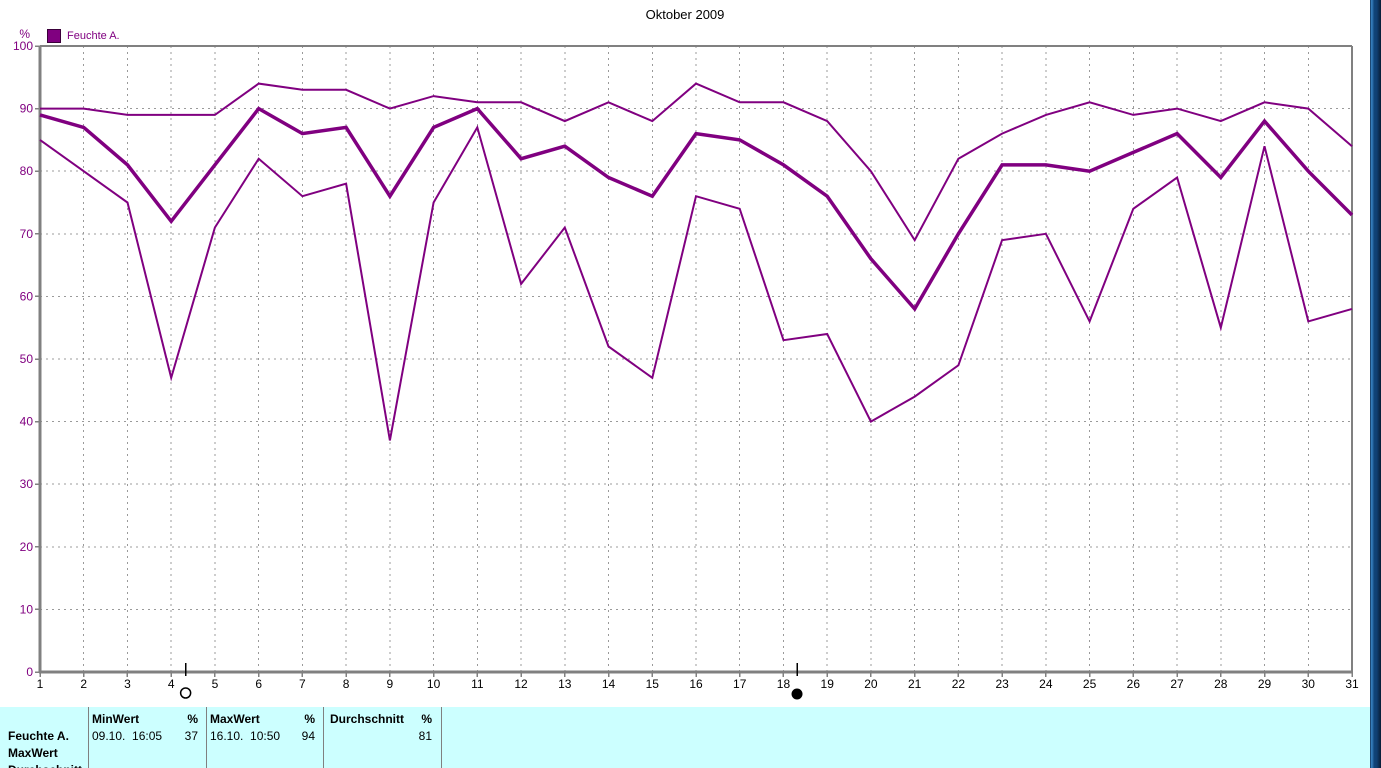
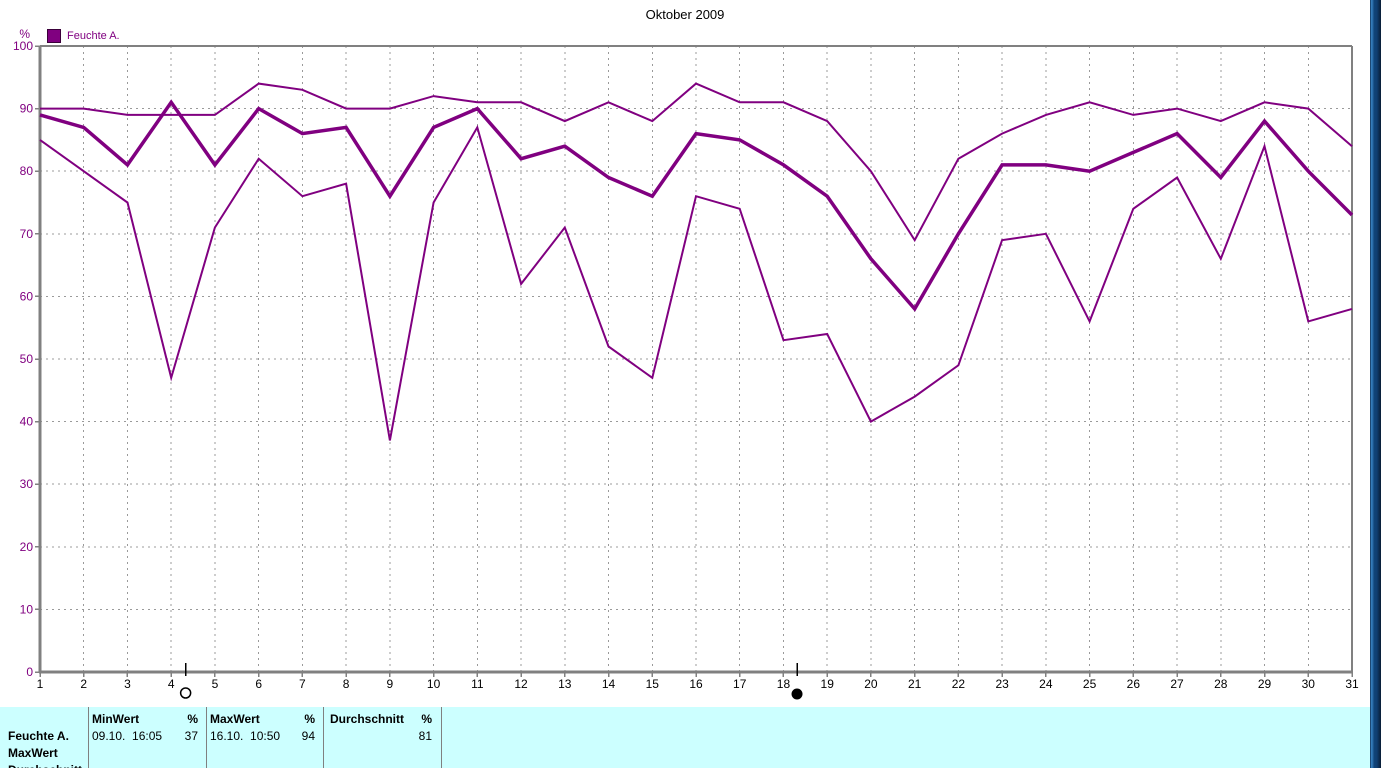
Feuchte A./4: 72 -> 91
MaxWert/8: 93 -> 90
MinWert/28: 55 -> 66
